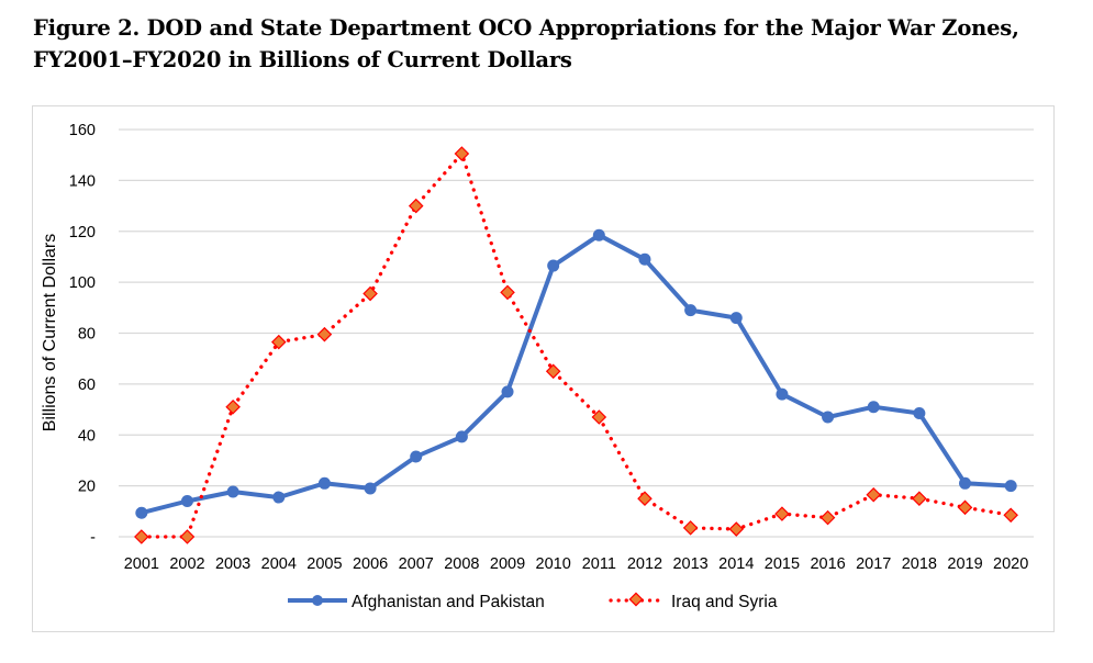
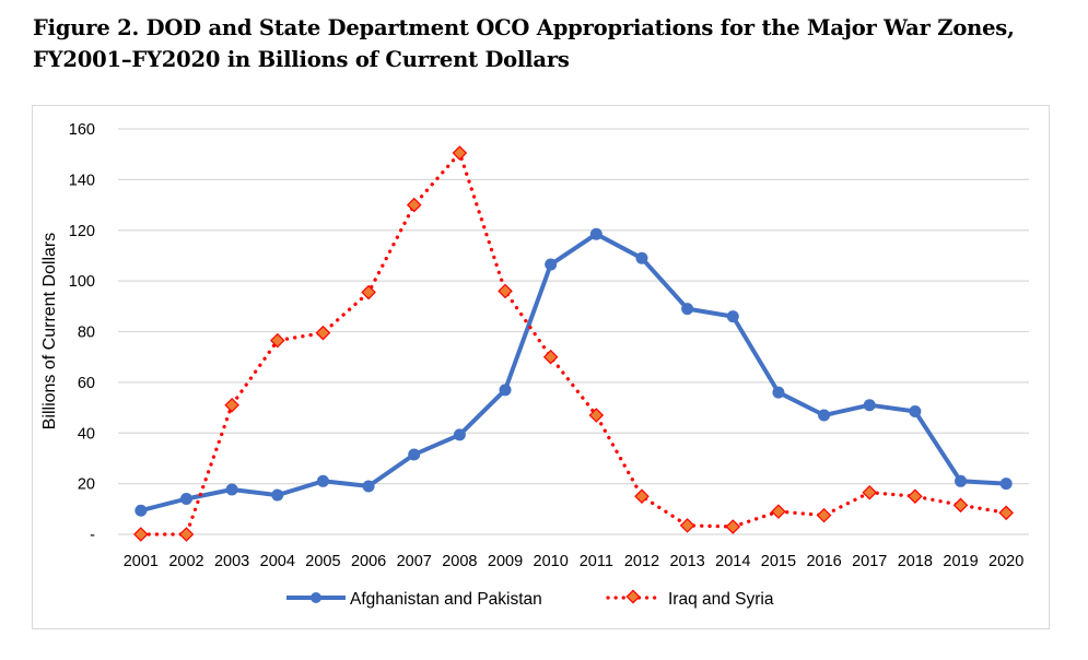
Iraq and Syria/2010: 65 -> 70
